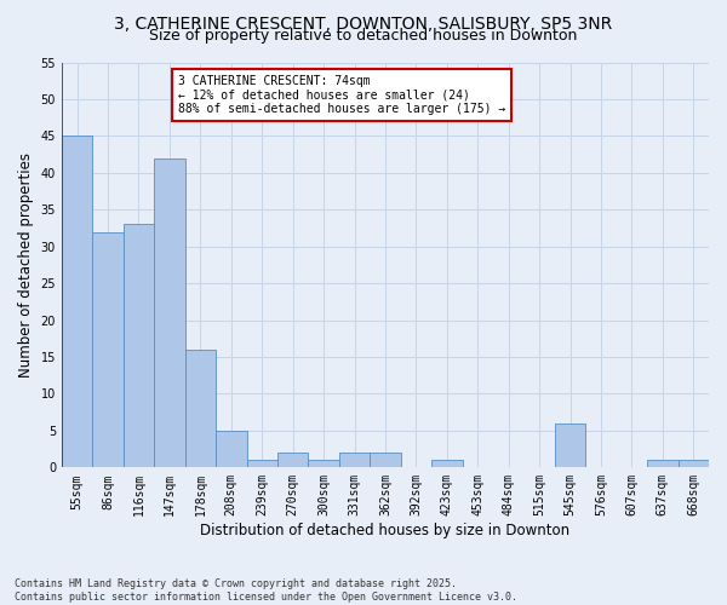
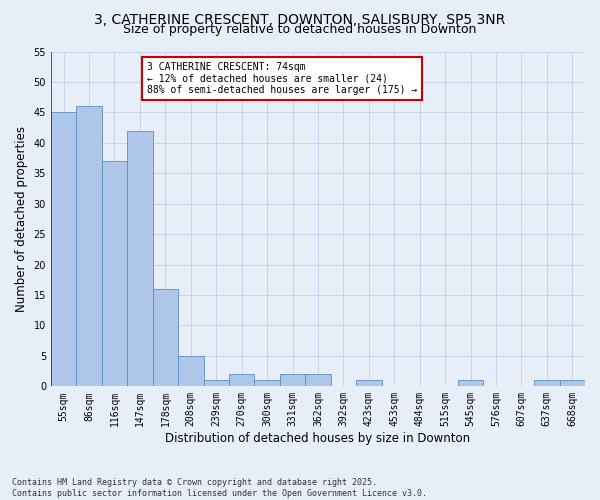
86sqm: 32 -> 46
116sqm: 33 -> 37
545sqm: 6 -> 1
